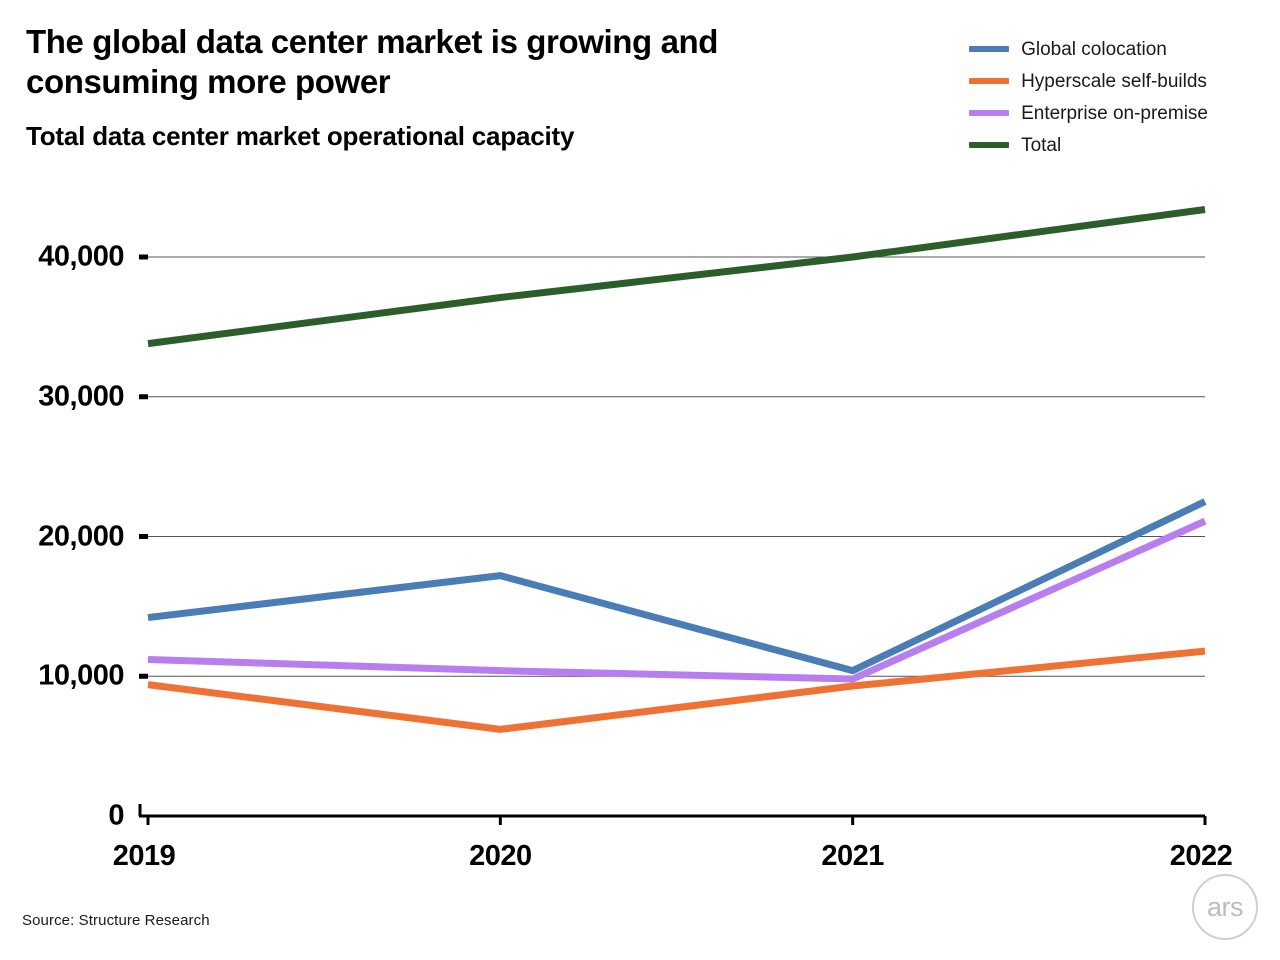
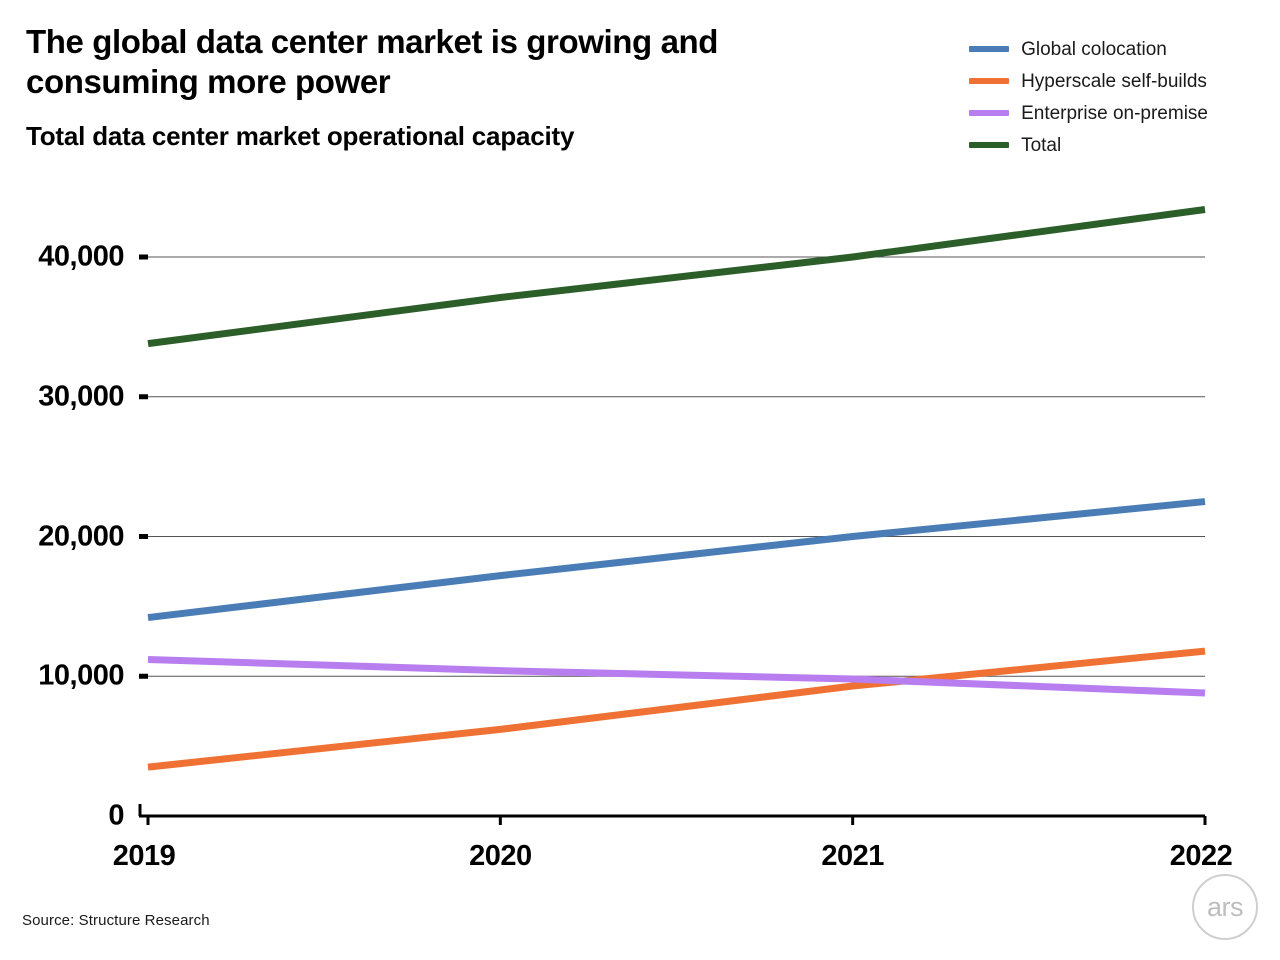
Hyperscale self-builds/2019: 9400 -> 3500
Global colocation/2021: 10400 -> 20000
Enterprise on-premise/2022: 21100 -> 8800
